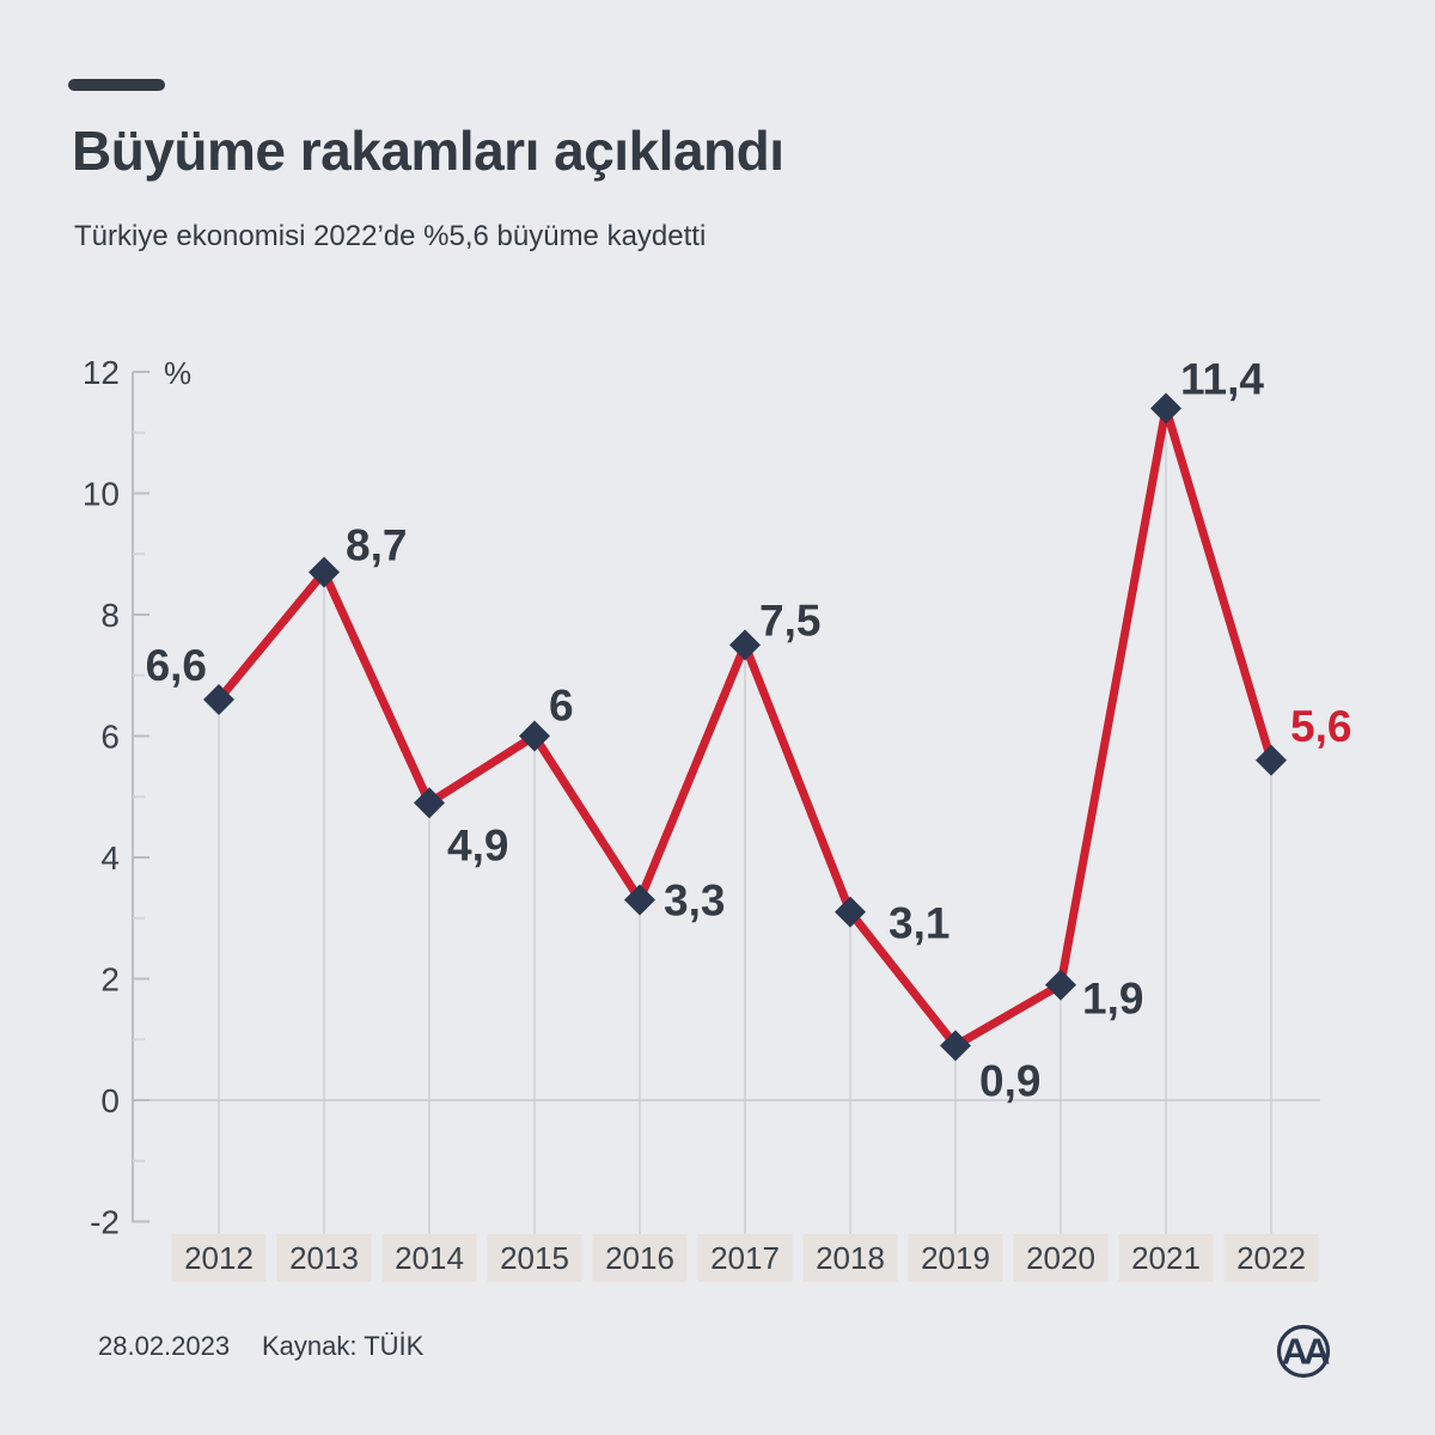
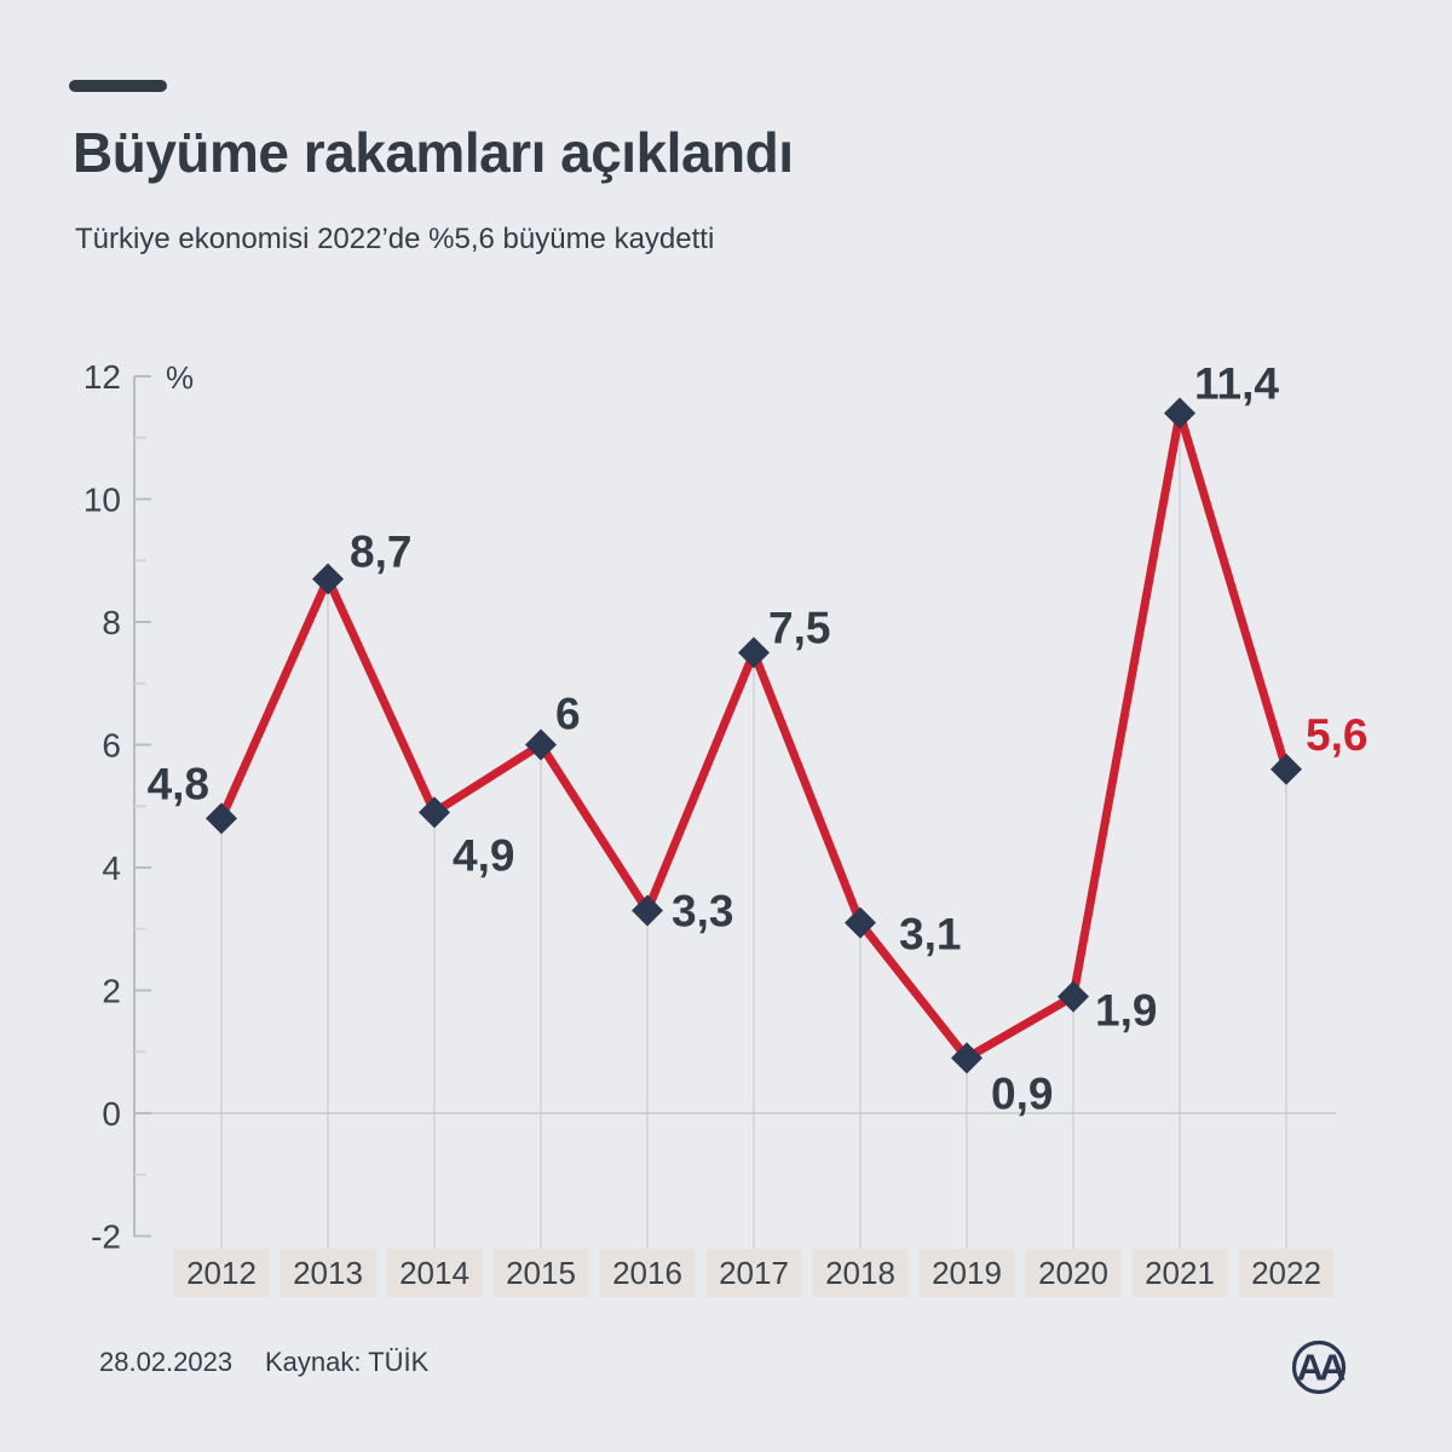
2012: 6,6 -> 4,8
